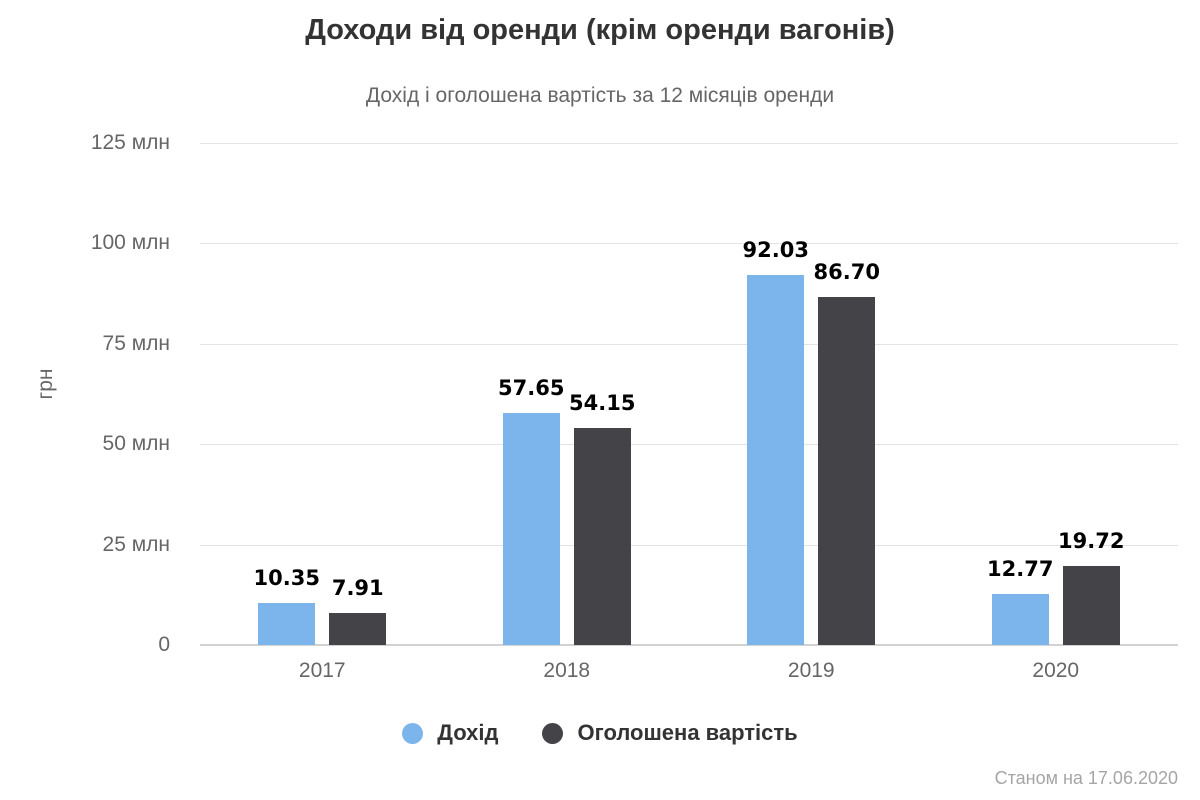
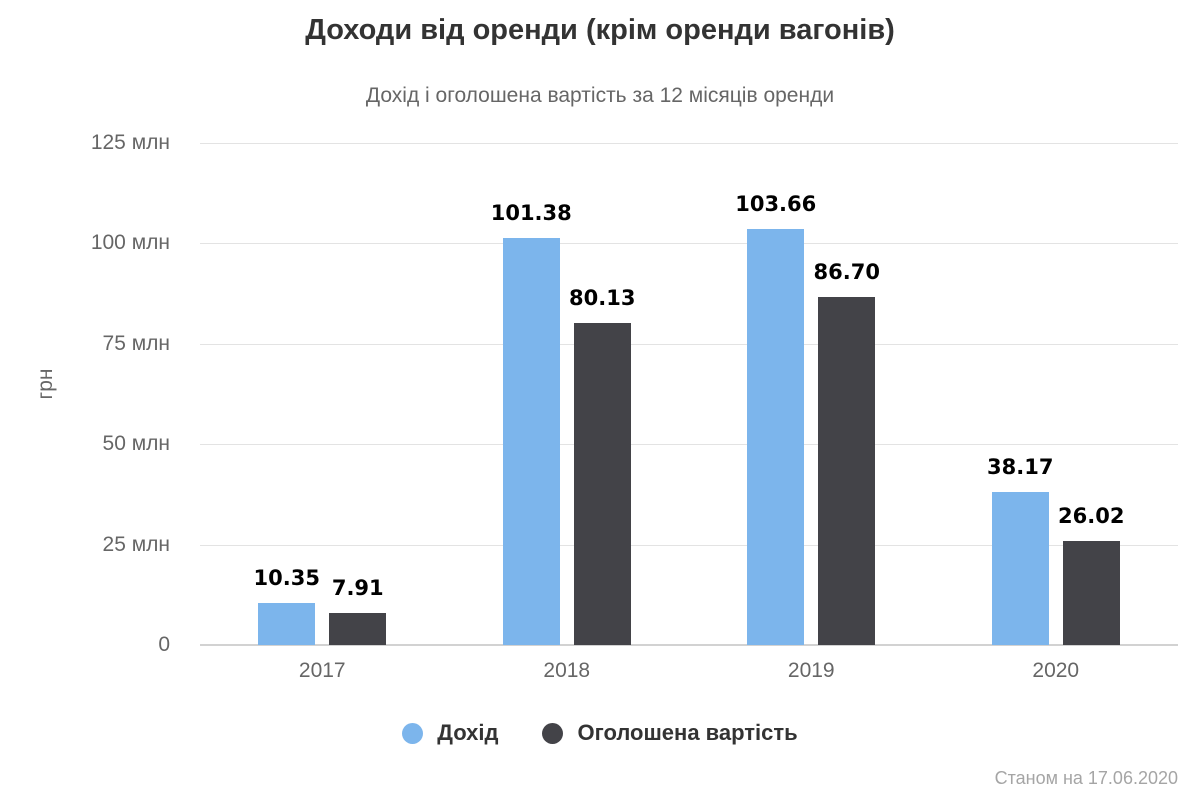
Дохід/2018: 57.65 -> 101.38
Оголошена вартість/2018: 54.15 -> 80.13
Дохід/2019: 92.03 -> 103.66
Дохід/2020: 12.77 -> 38.17
Оголошена вартість/2020: 19.72 -> 26.02
